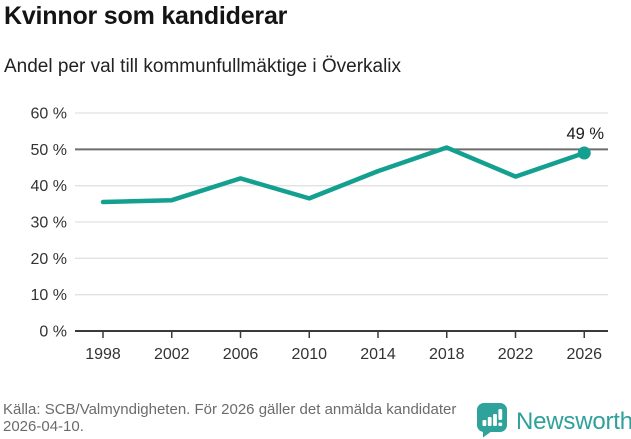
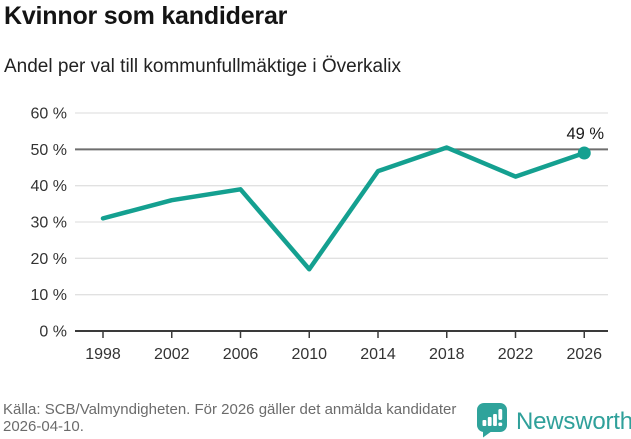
1998: 36% -> 31%
2006: 42% -> 39%
2010: 36% -> 17%
